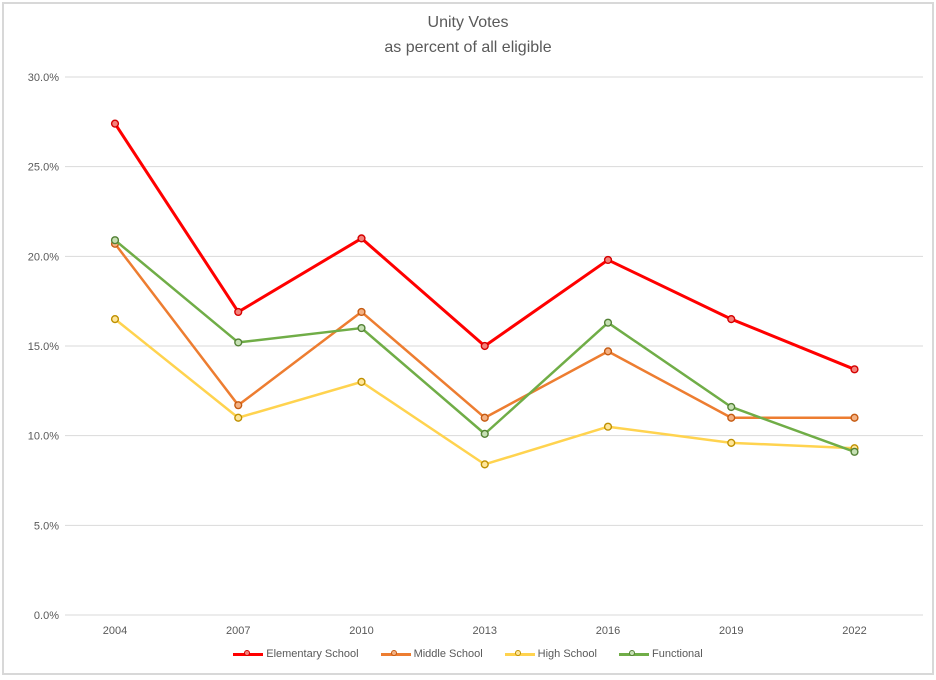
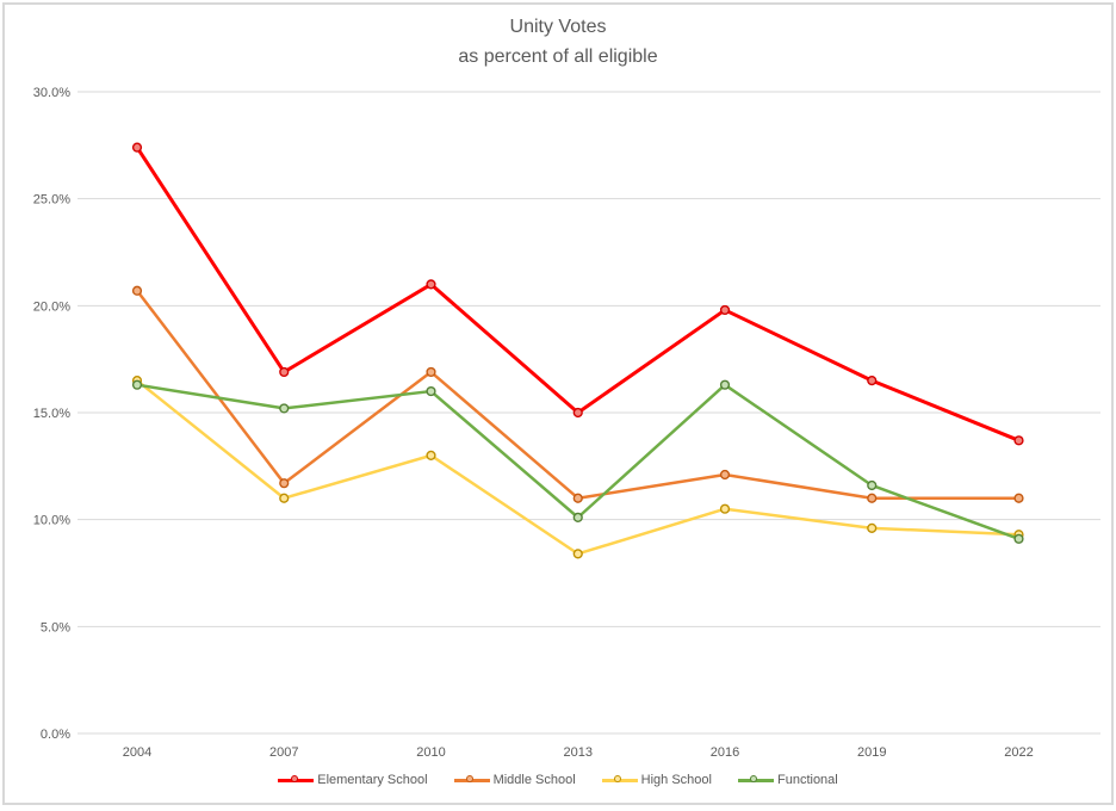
Functional/2004: 20.9% -> 16.3%
Middle School/2016: 14.7% -> 12.1%
